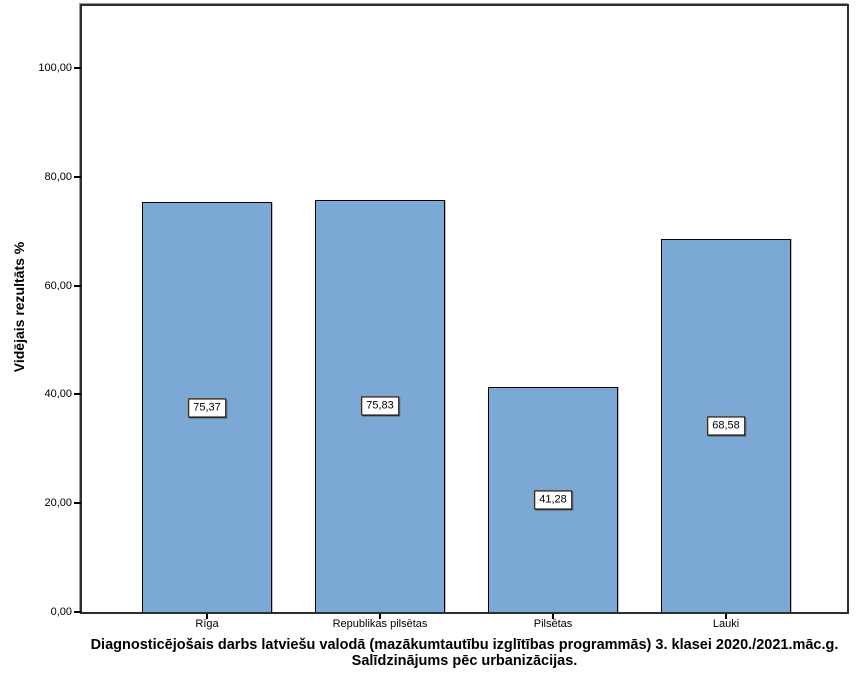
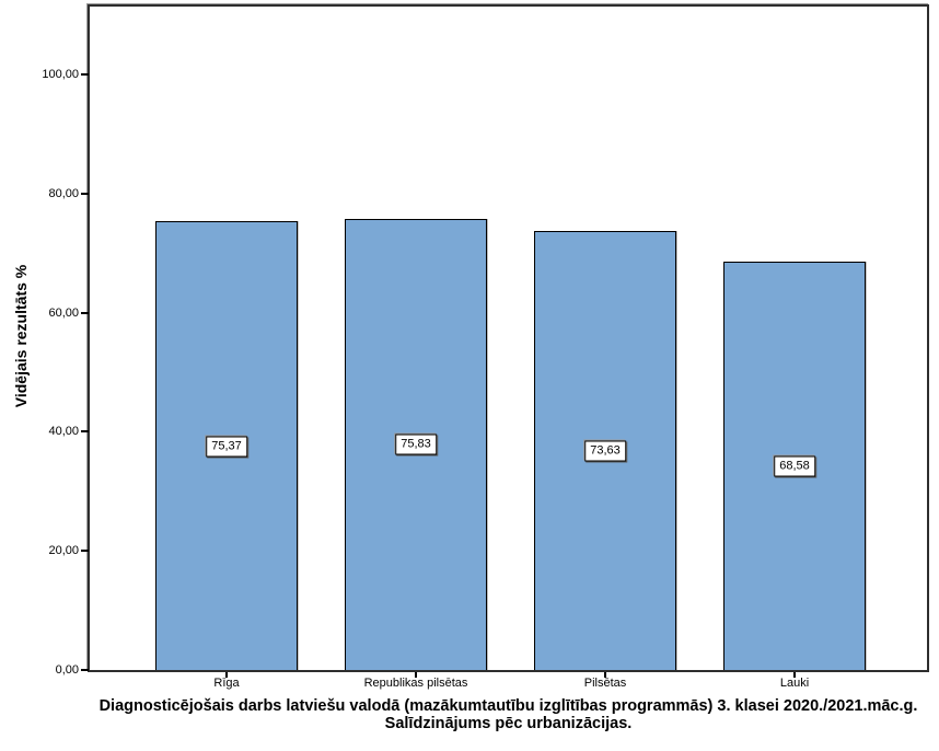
Pilsētas: 41,28 -> 73,63
